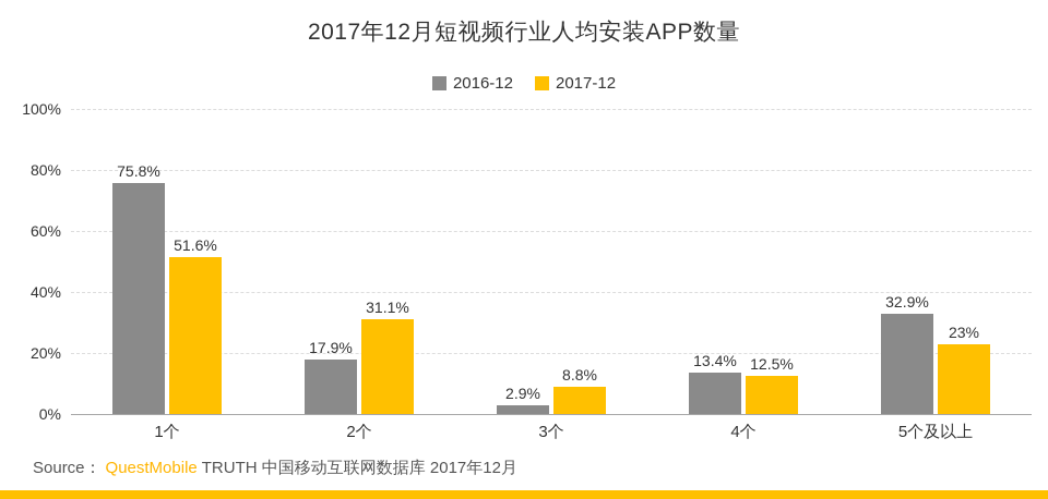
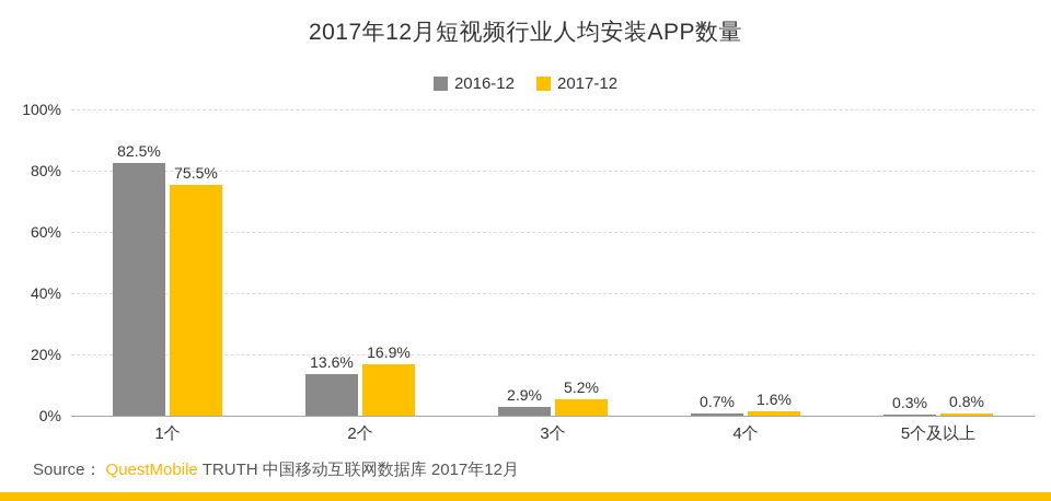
2016-12/1个: 75.8% -> 82.5%
2017-12/1个: 51.6% -> 75.5%
2016-12/2个: 17.9% -> 13.6%
2017-12/2个: 31.1% -> 16.9%
2017-12/3个: 8.8% -> 5.2%
2016-12/4个: 13.4% -> 0.7%
2017-12/4个: 12.5% -> 1.6%
2016-12/5个及以上: 32.9% -> 0.3%
2017-12/5个及以上: 23% -> 0.8%
